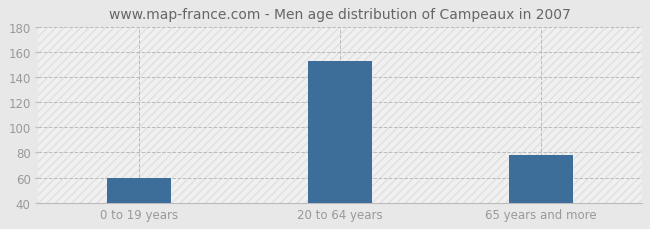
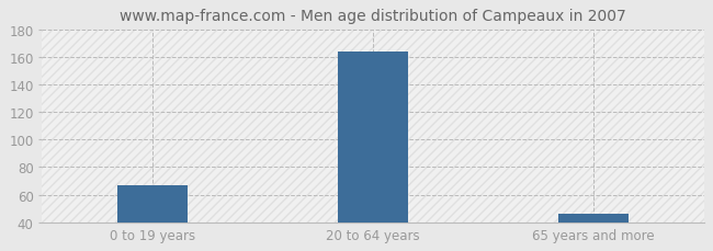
0 to 19 years: 60 -> 67
20 to 64 years: 153 -> 164
65 years and more: 78 -> 46
